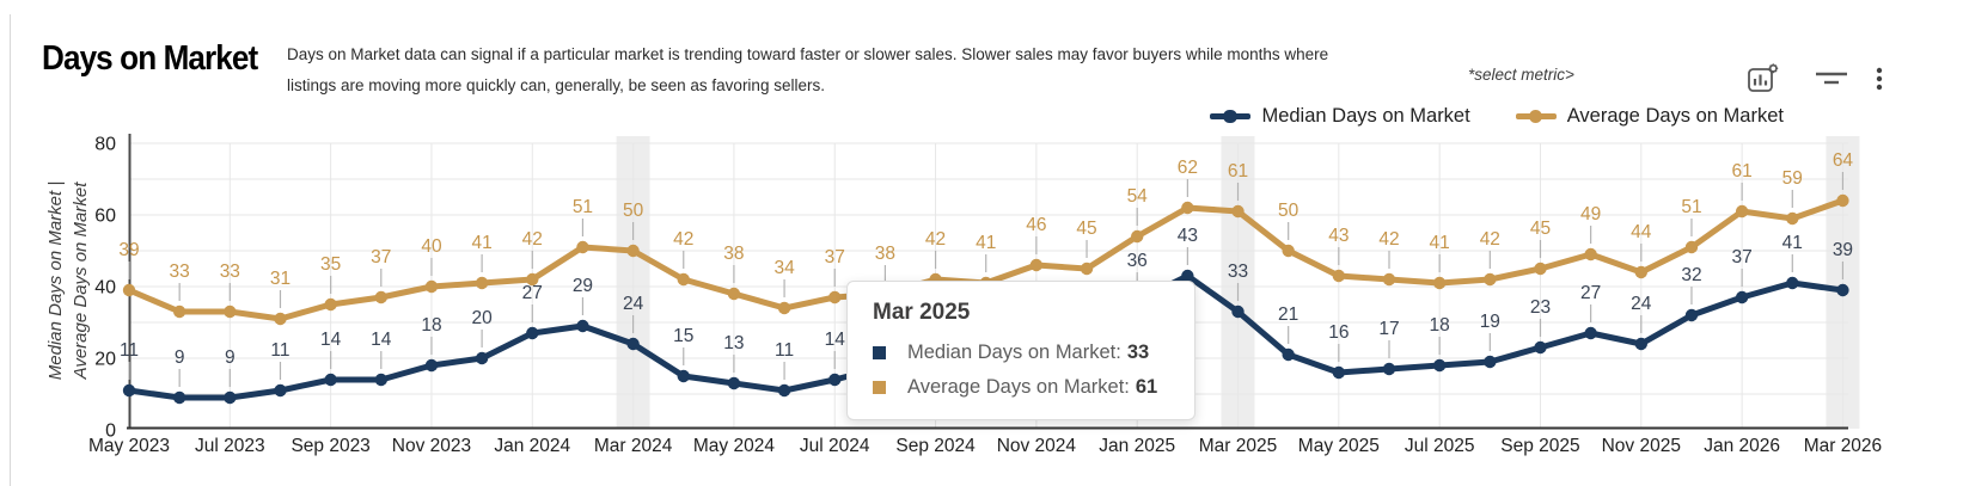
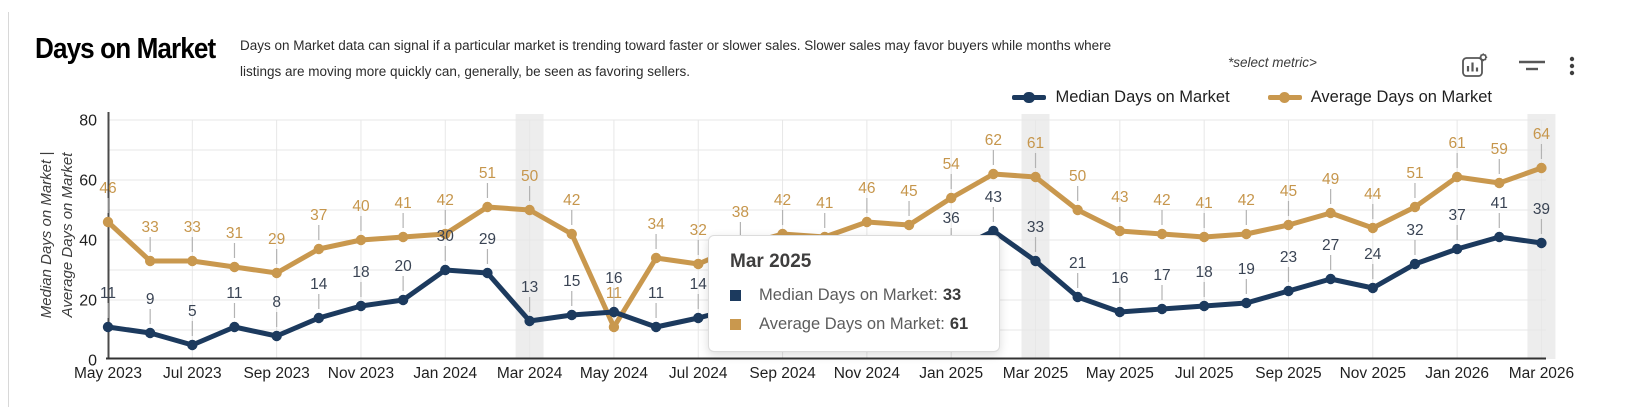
Average Days on Market/May 2023: 39 -> 46
Median Days on Market/Jul 2023: 9 -> 5
Average Days on Market/Sep 2023: 35 -> 29
Median Days on Market/Sep 2023: 14 -> 8
Median Days on Market/Jan 2024: 27 -> 30
Median Days on Market/Mar 2024: 24 -> 13
Average Days on Market/May 2024: 38 -> 11
Median Days on Market/May 2024: 13 -> 16
Average Days on Market/Jul 2024: 37 -> 32
